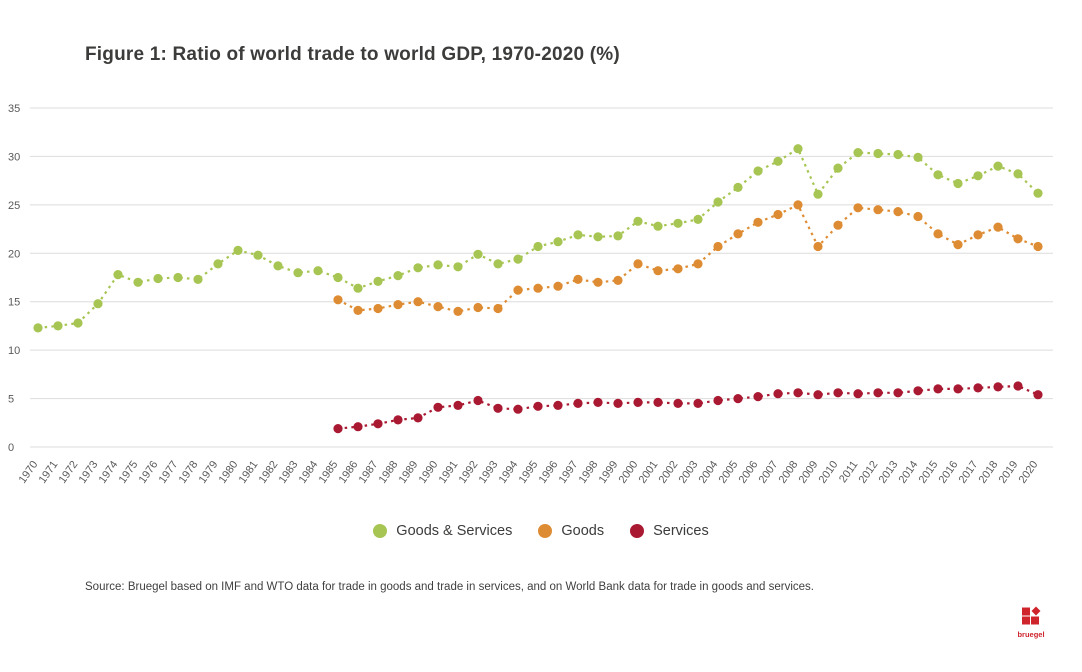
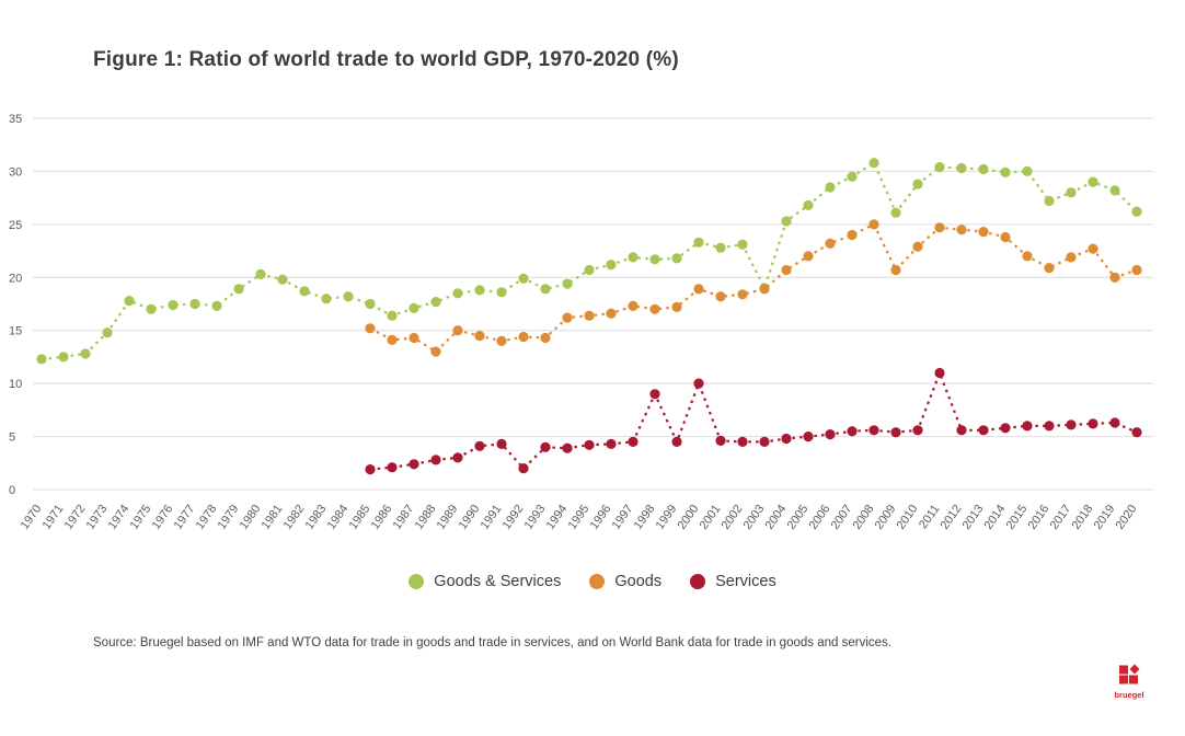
Goods/1988: 15 -> 13
Services/1992: 5 -> 2
Services/1998: 5 -> 9
Services/2000: 5 -> 10
Goods & Services/2003: 24 -> 19
Services/2011: 6 -> 11
Goods & Services/2015: 28 -> 30
Goods/2019: 22 -> 20
